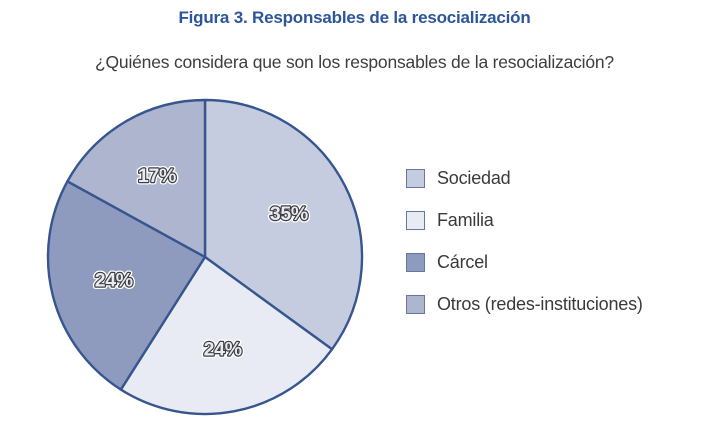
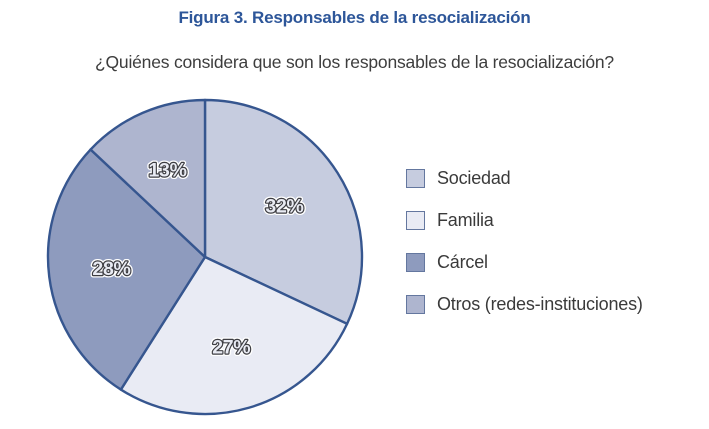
Sociedad: 35% -> 32%
Familia: 24% -> 27%
Cárcel: 24% -> 28%
Otros (redes-instituciones): 17% -> 13%
